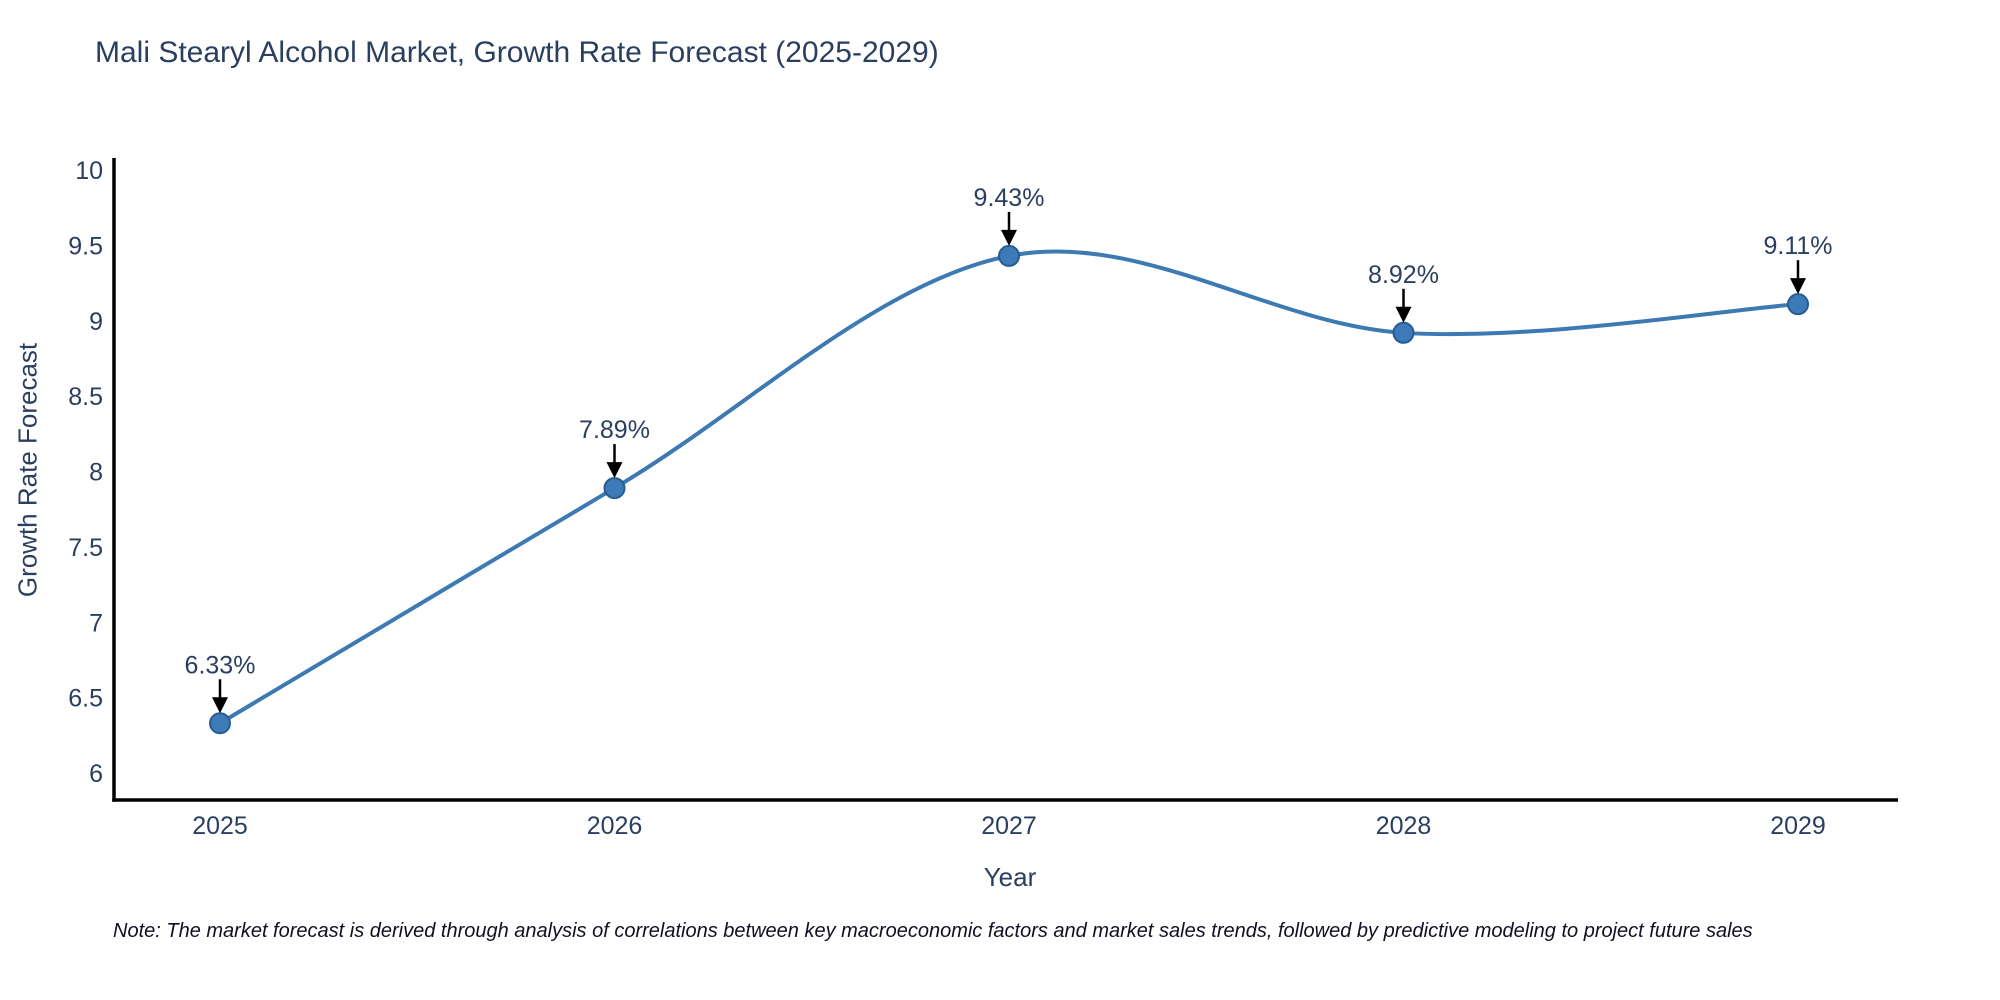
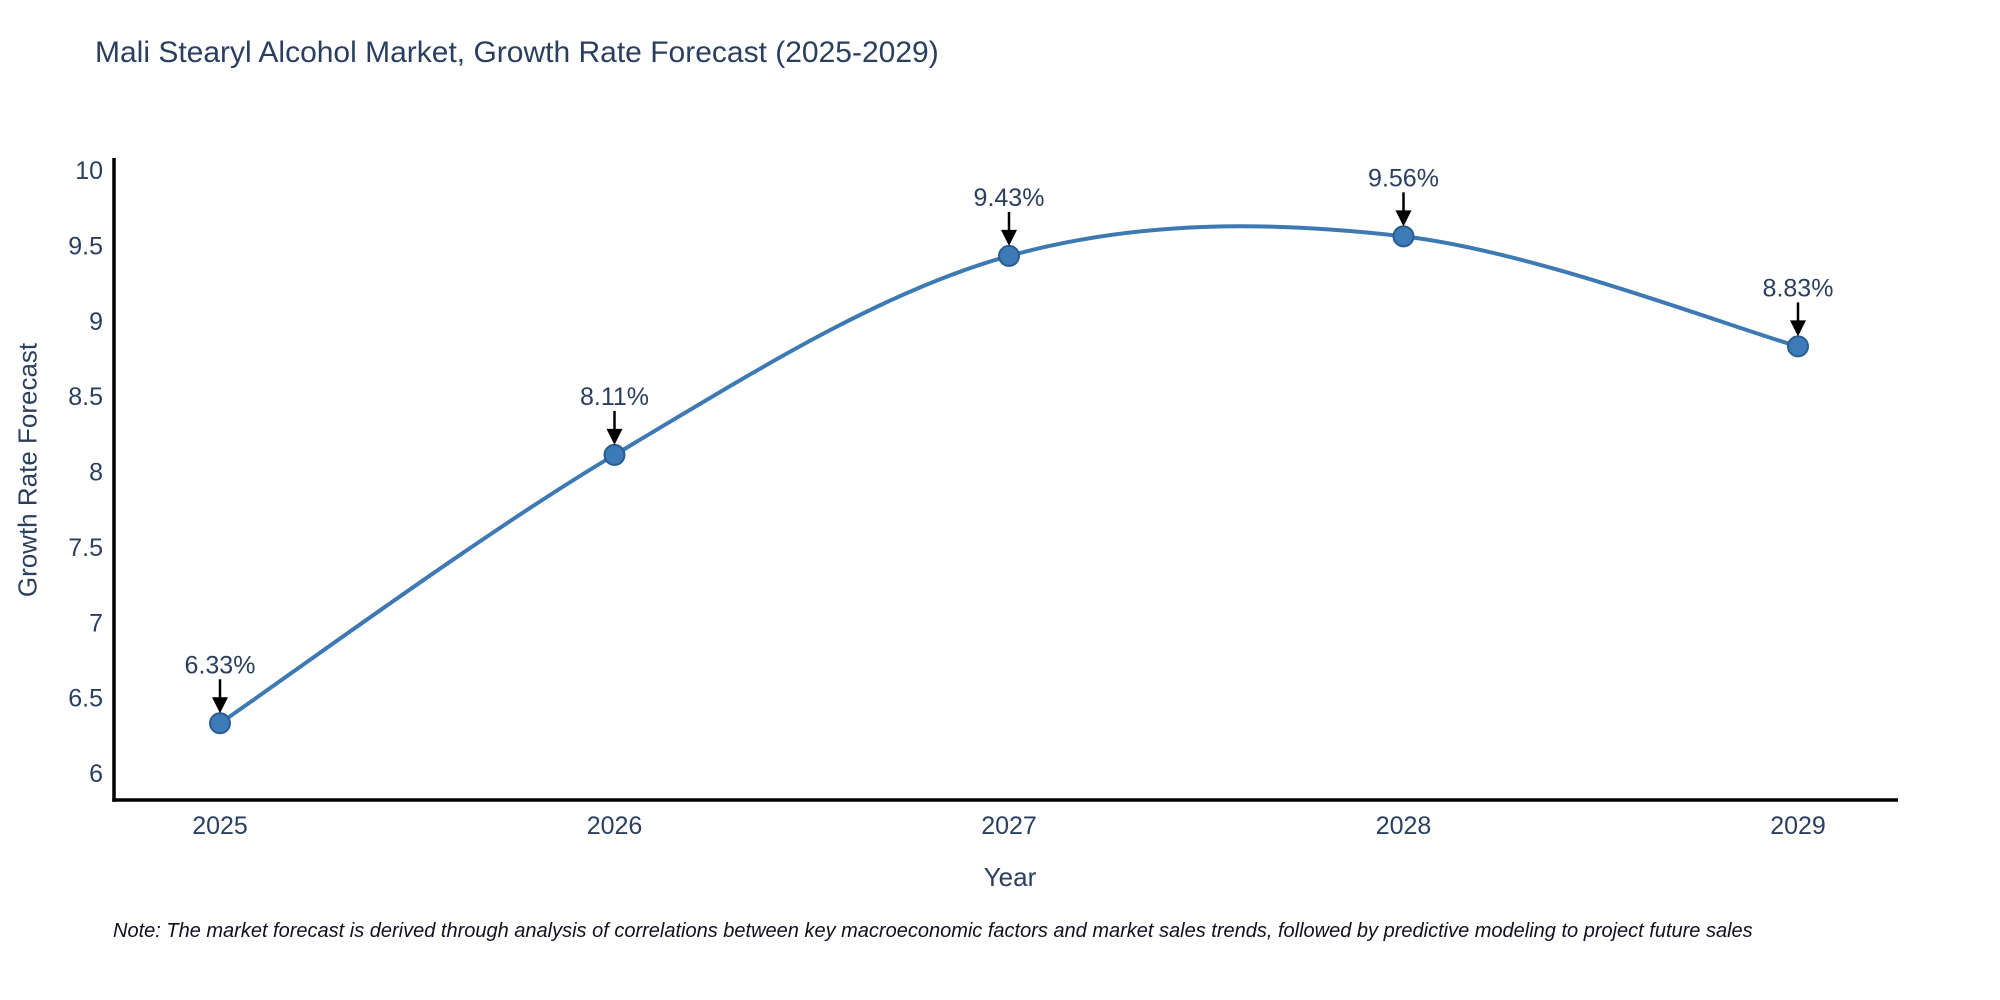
2026: 7.89% -> 8.11%
2028: 8.92% -> 9.56%
2029: 9.11% -> 8.83%
